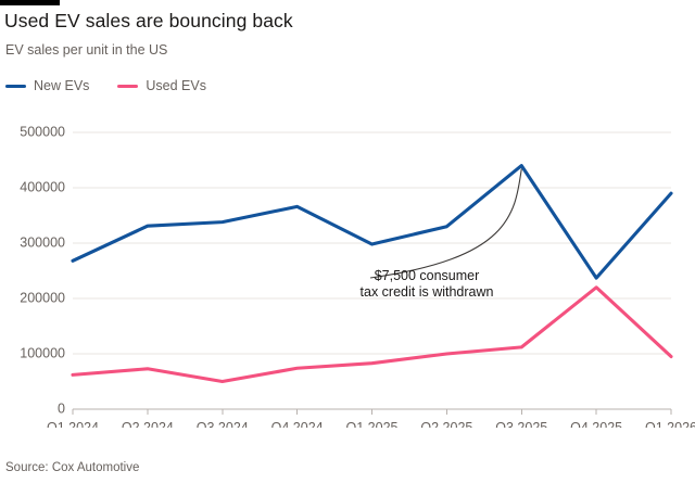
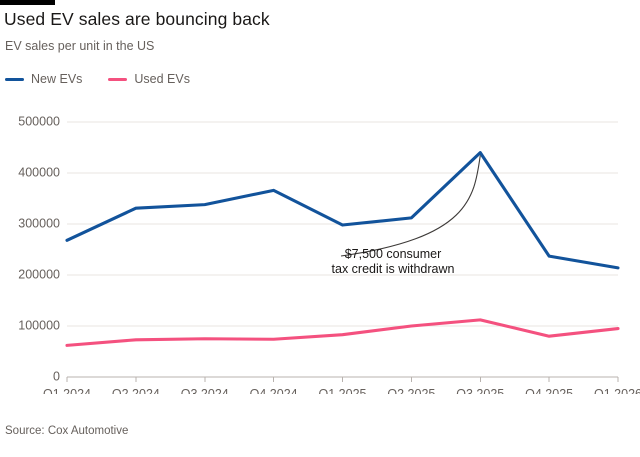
Used EVs/Q3 2024: 50000 -> 80000
New EVs/Q2 2025: 330000 -> 310000
Used EVs/Q4 2025: 220000 -> 80000
New EVs/Q1 2026: 390000 -> 210000
